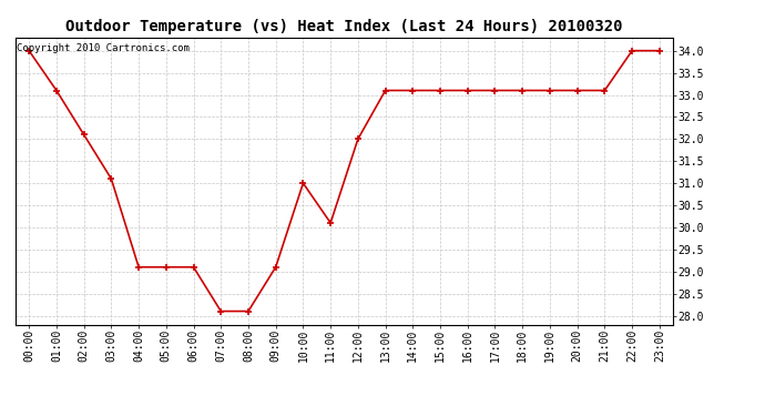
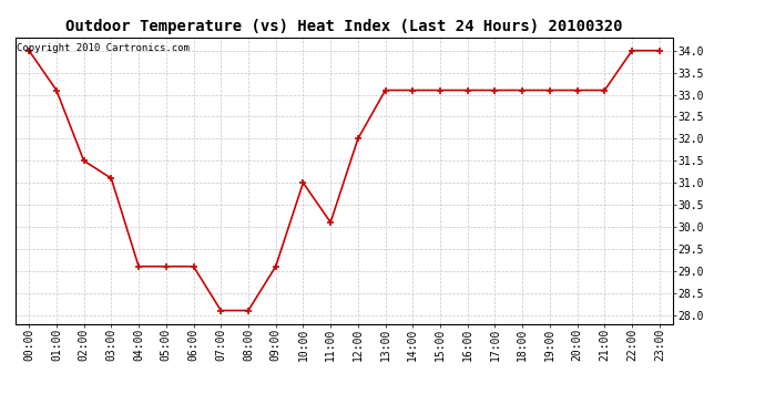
02:00: 32.1 -> 31.5
